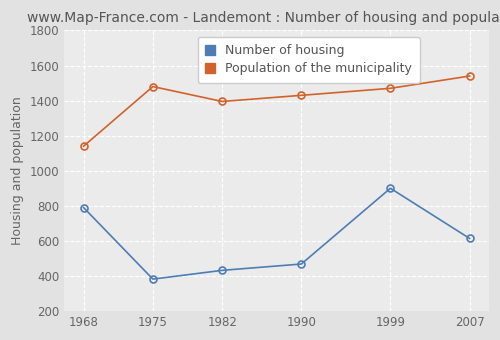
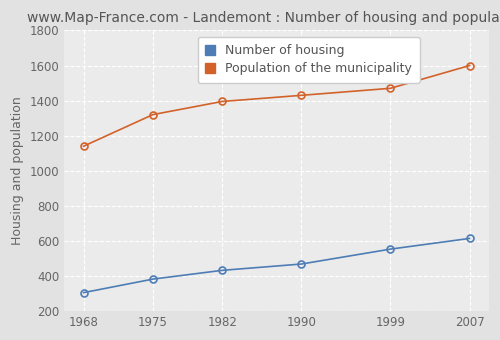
Number of housing/1968: 790 -> 300
Population of the municipality/1975: 1480 -> 1320
Number of housing/1999: 900 -> 550
Population of the municipality/2007: 1540 -> 1600
